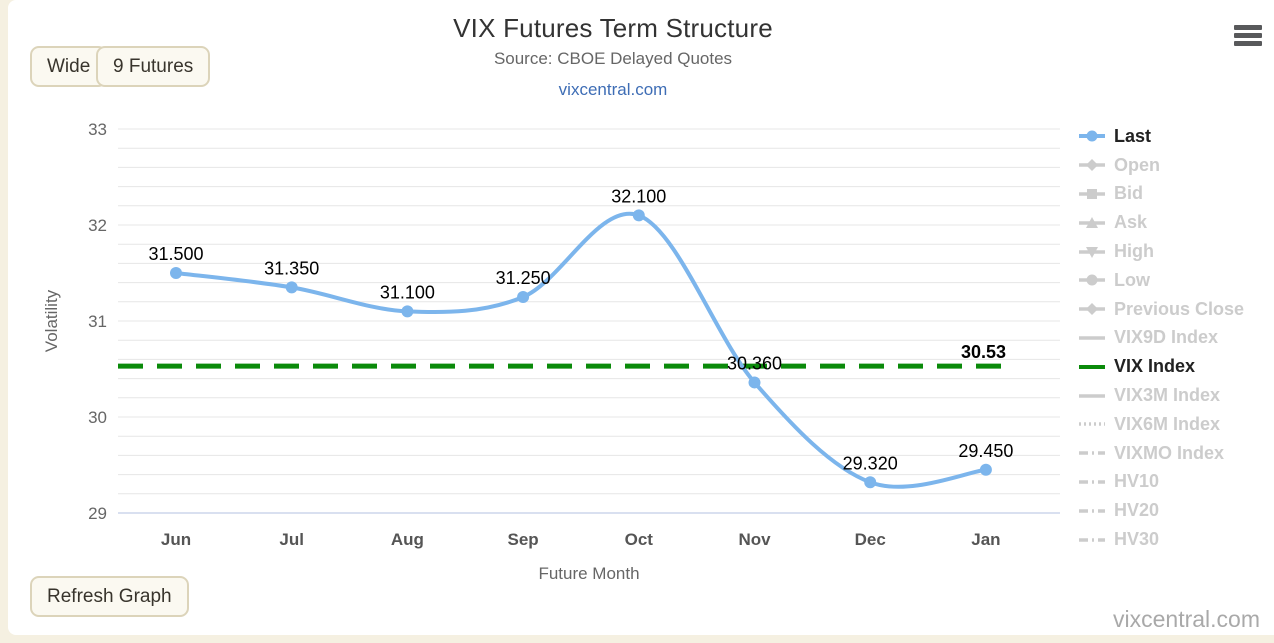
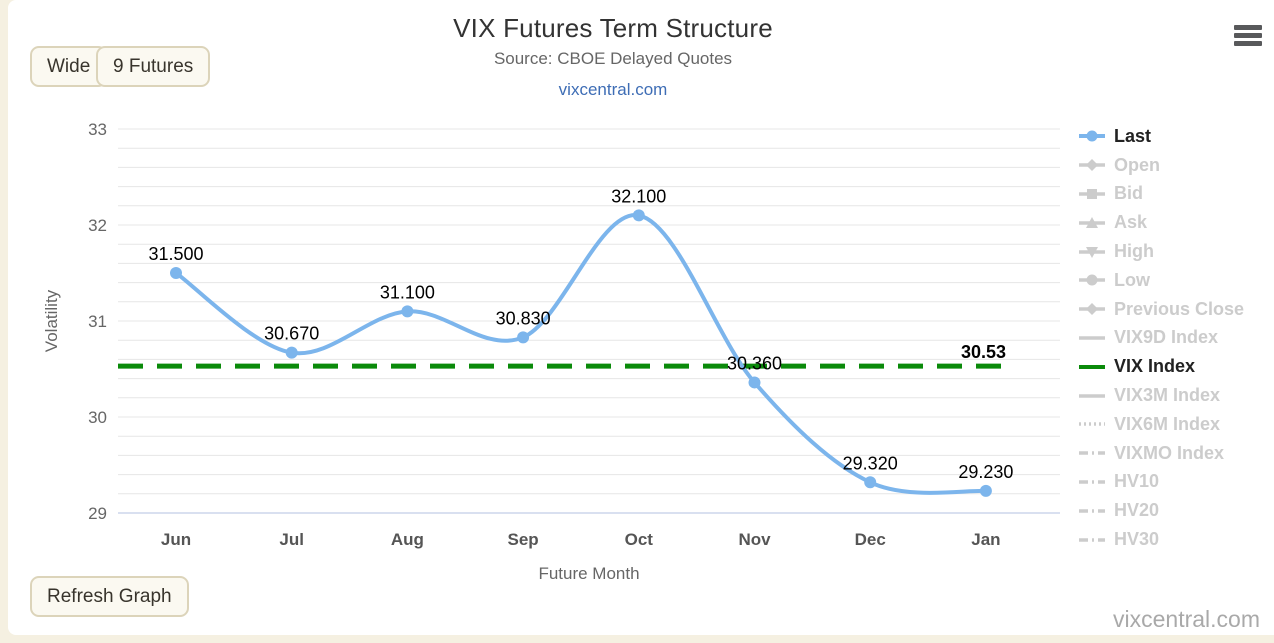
Jul: 31.350 -> 30.670
Sep: 31.250 -> 30.830
Jan: 29.450 -> 29.230
